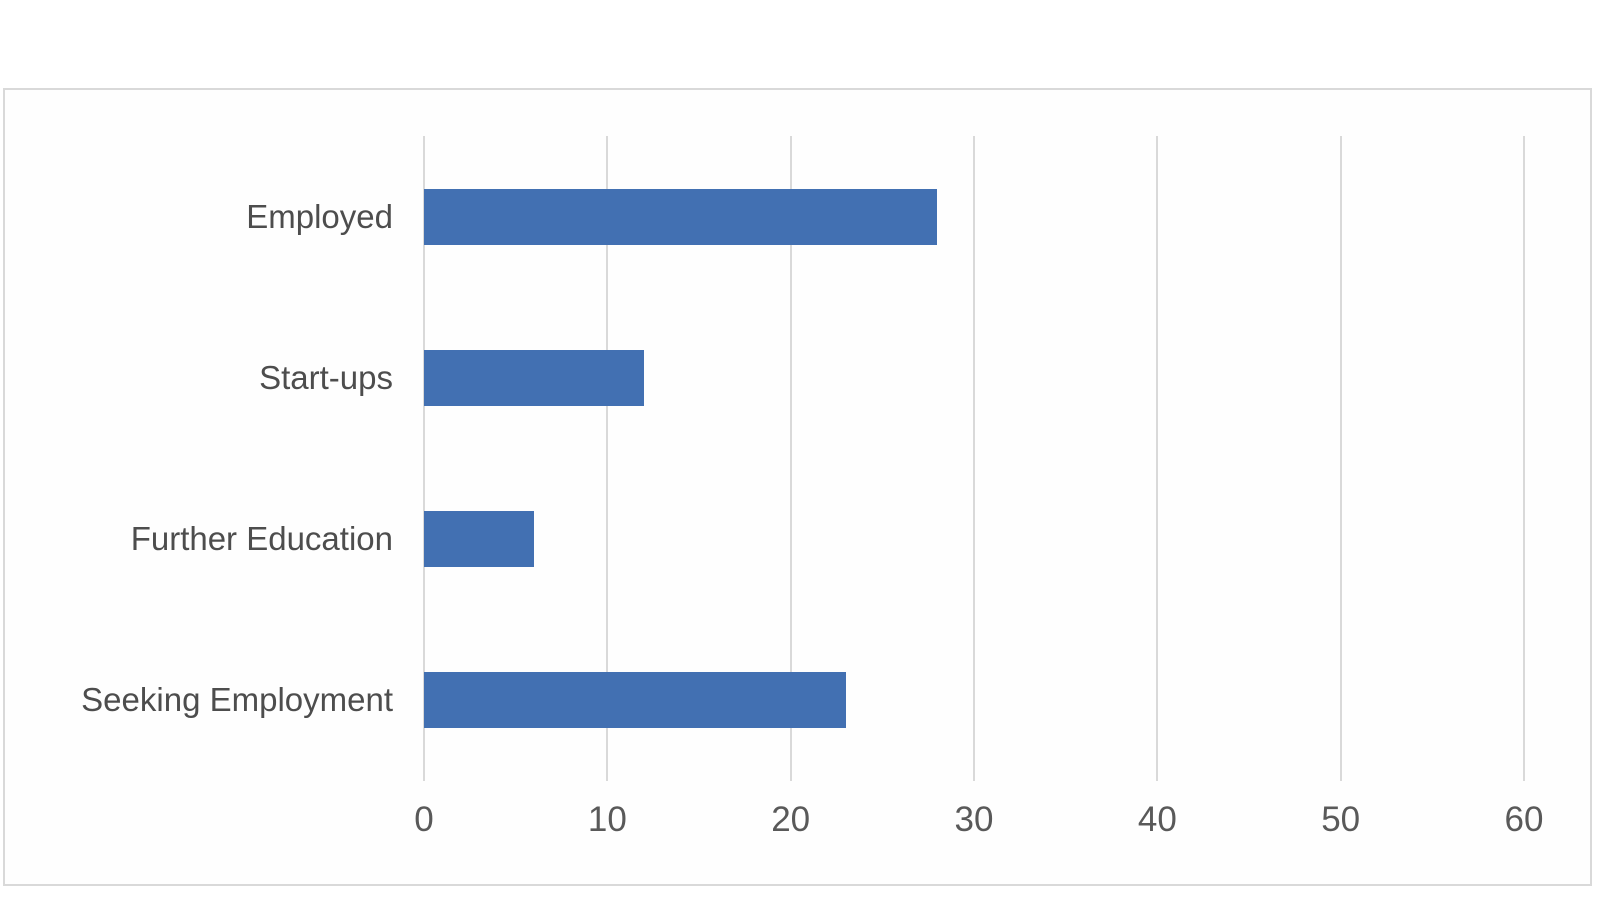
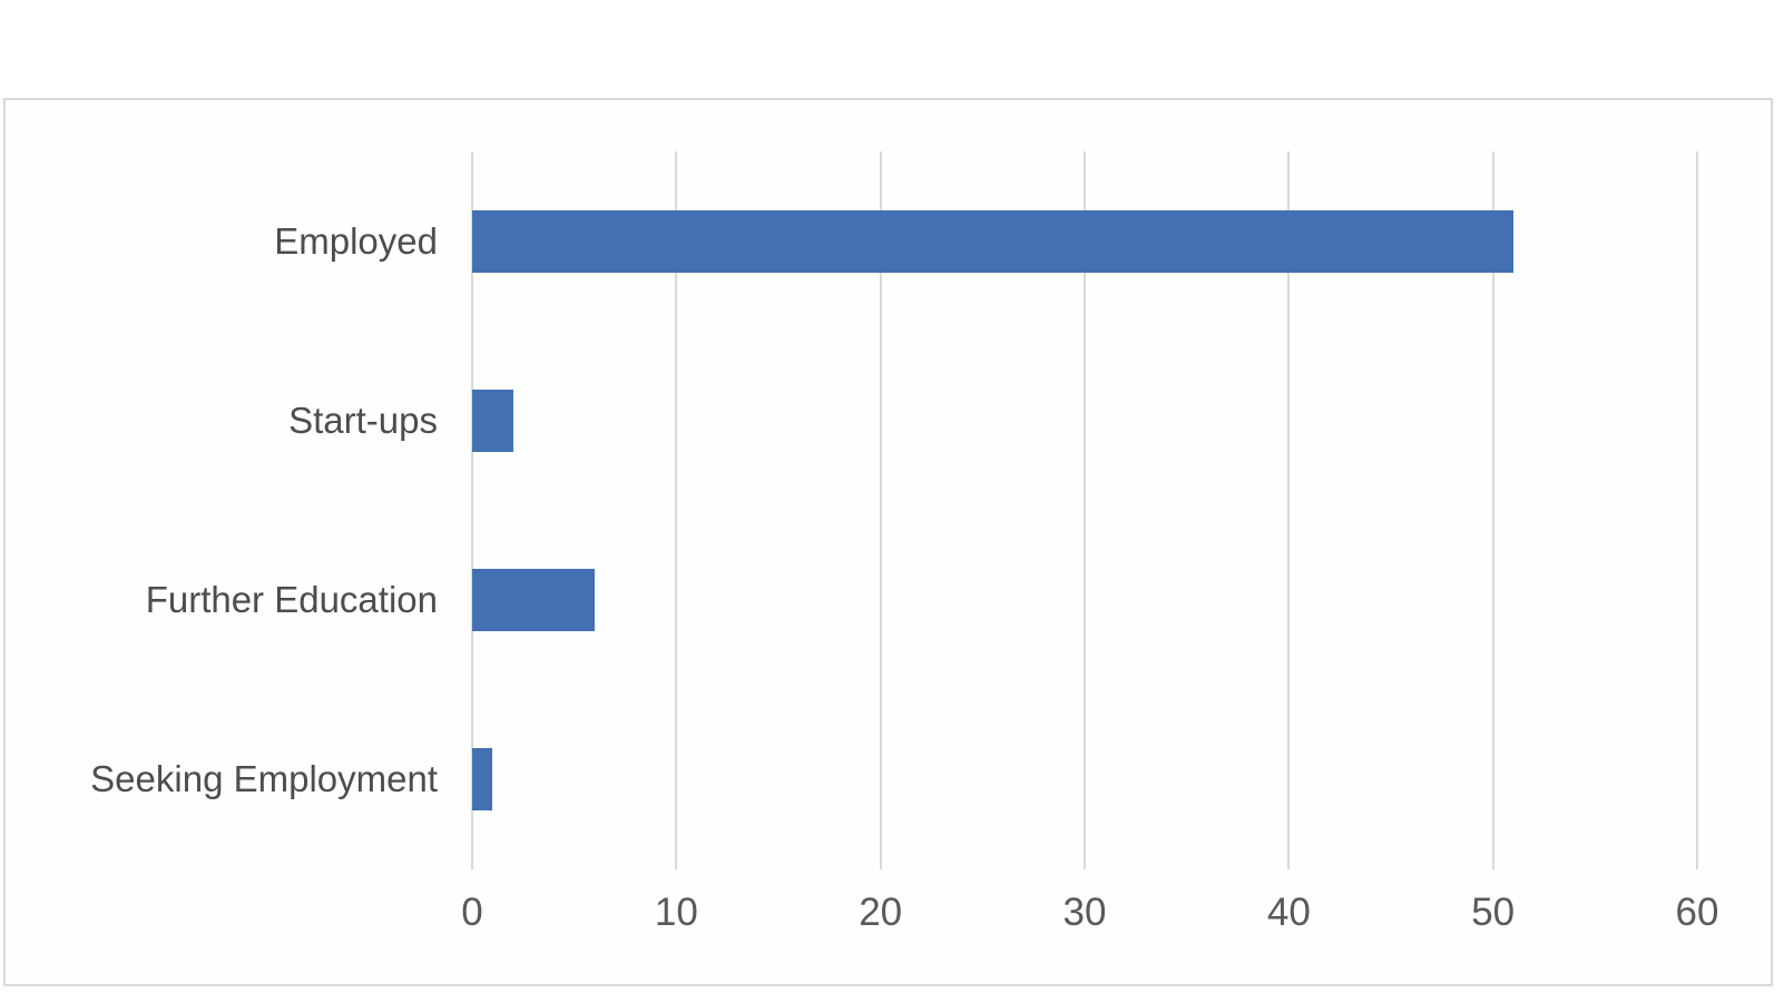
Employed: 28 -> 51
Start-ups: 12 -> 2
Seeking Employment: 23 -> 1
